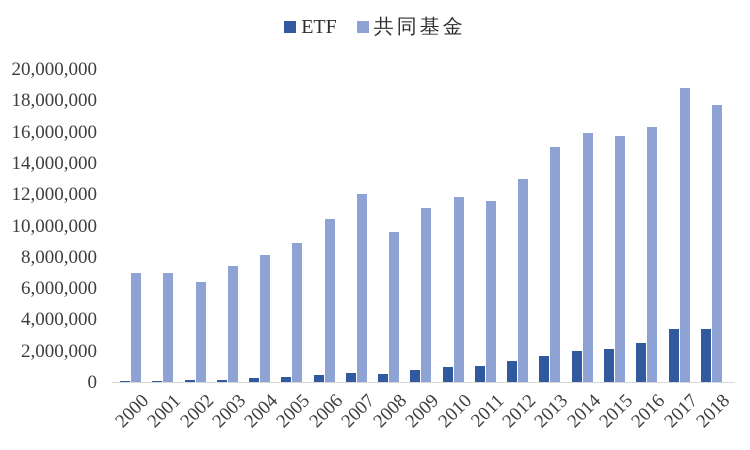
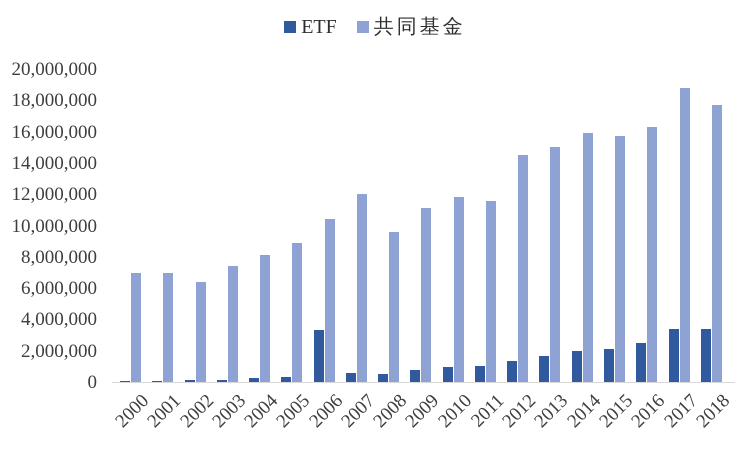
ETF/2006: 400000 -> 3300000
共同基金/2012: 13000000 -> 14500000
